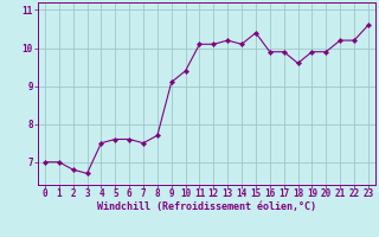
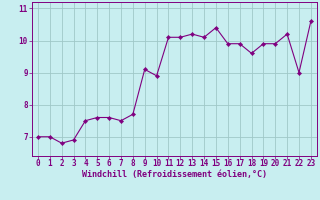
3: 6.7 -> 6.9
10: 9.4 -> 8.9
22: 10.2 -> 9.0
